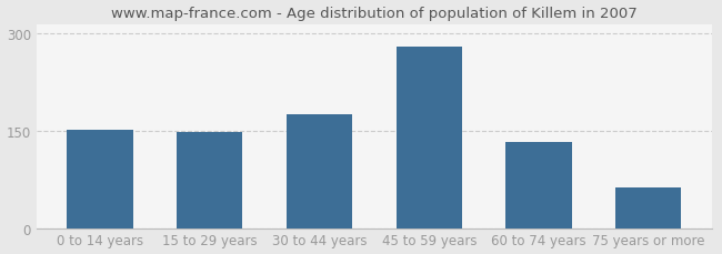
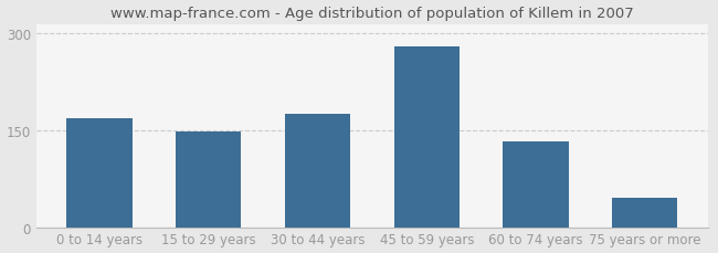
0 to 14 years: 152 -> 168
75 years or more: 62 -> 45
